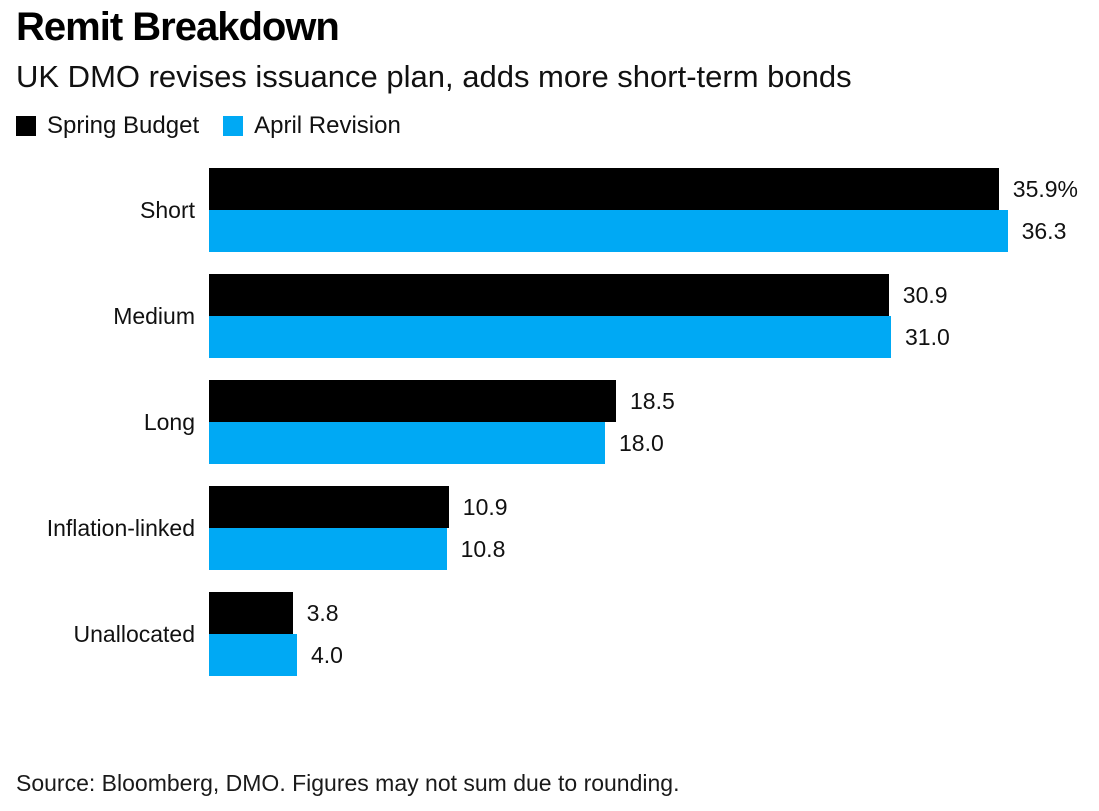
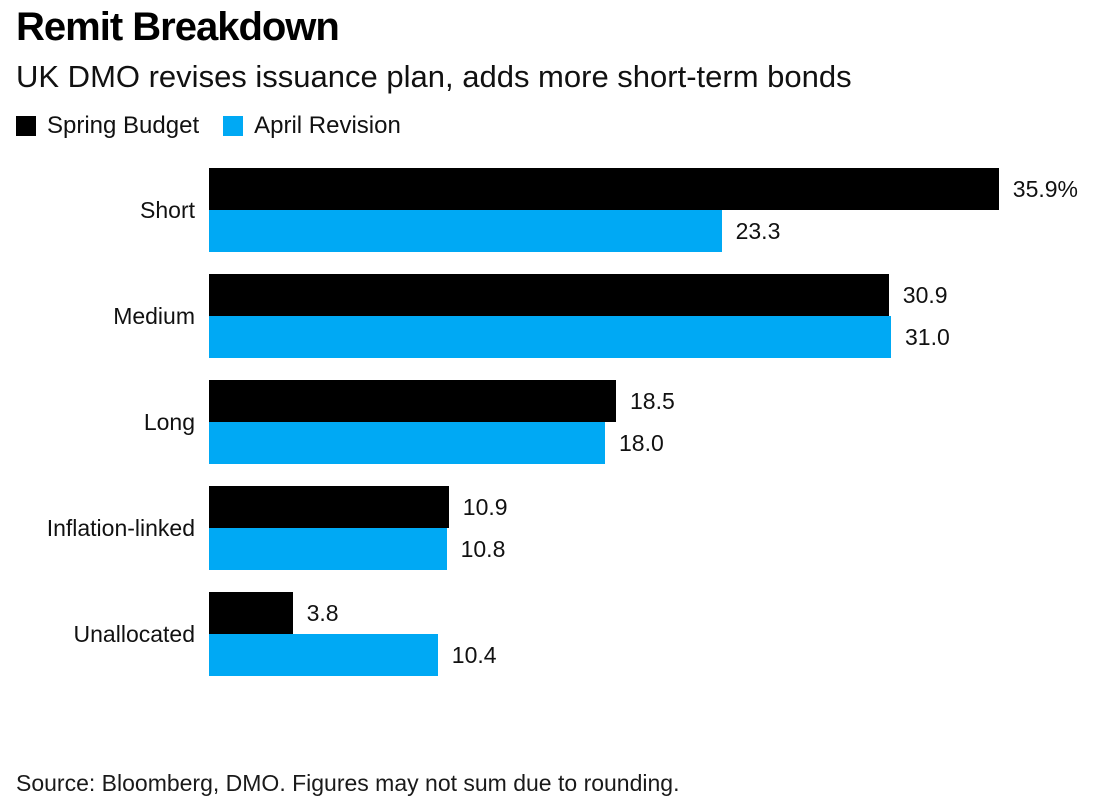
April Revision/Short: 36.3 -> 23.3
April Revision/Unallocated: 4.0 -> 10.4
